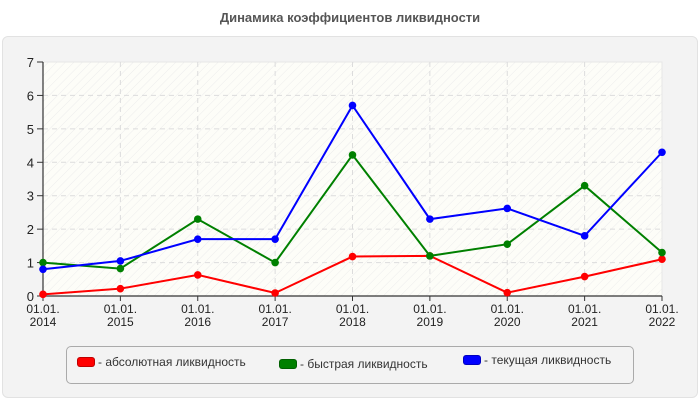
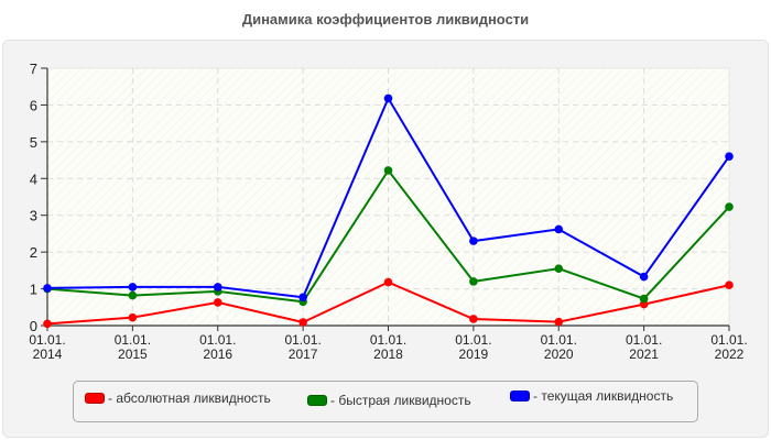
- текущая ликвидность/01.01.2014: 0.8 -> 1.0
- быстрая ликвидность/01.01.2016: 2.3 -> 0.9
- текущая ликвидность/01.01.2016: 1.7 -> 1.1
- быстрая ликвидность/01.01.2017: 1.0 -> 0.7
- текущая ликвидность/01.01.2017: 1.7 -> 0.8
- текущая ликвидность/01.01.2018: 5.7 -> 6.2
- абсолютная ликвидность/01.01.2019: 1.2 -> 0.2
- быстрая ликвидность/01.01.2021: 3.3 -> 0.7
- текущая ликвидность/01.01.2021: 1.8 -> 1.3
- быстрая ликвидность/01.01.2022: 1.3 -> 3.2
- текущая ликвидность/01.01.2022: 4.3 -> 4.6
